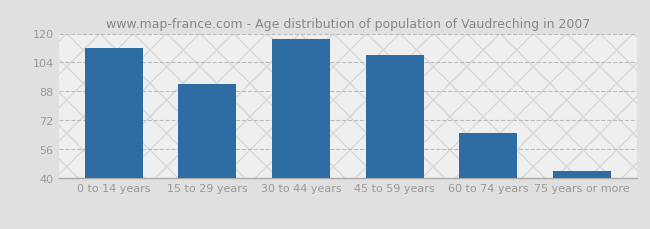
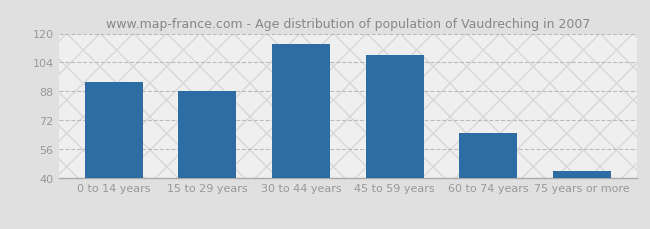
0 to 14 years: 112 -> 93
15 to 29 years: 92 -> 88
30 to 44 years: 117 -> 114
